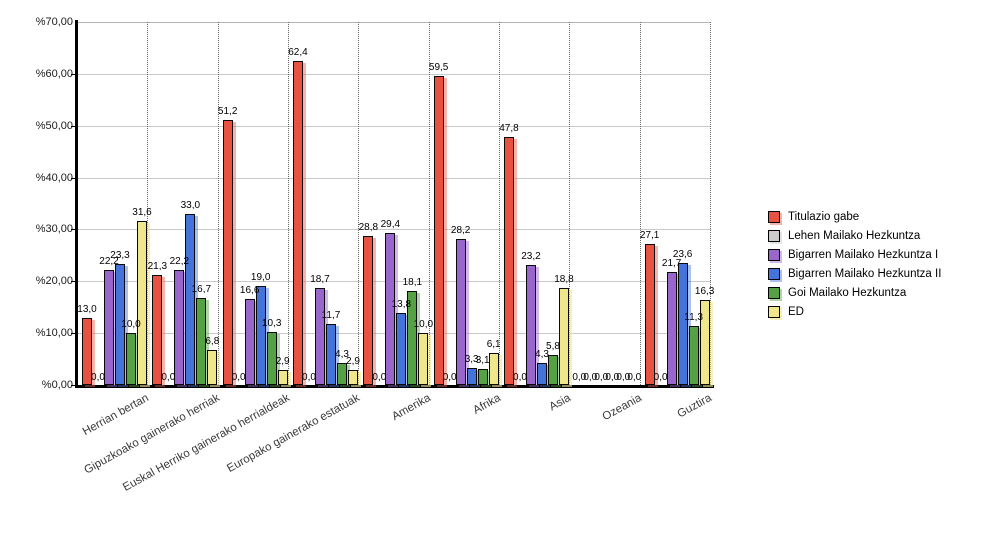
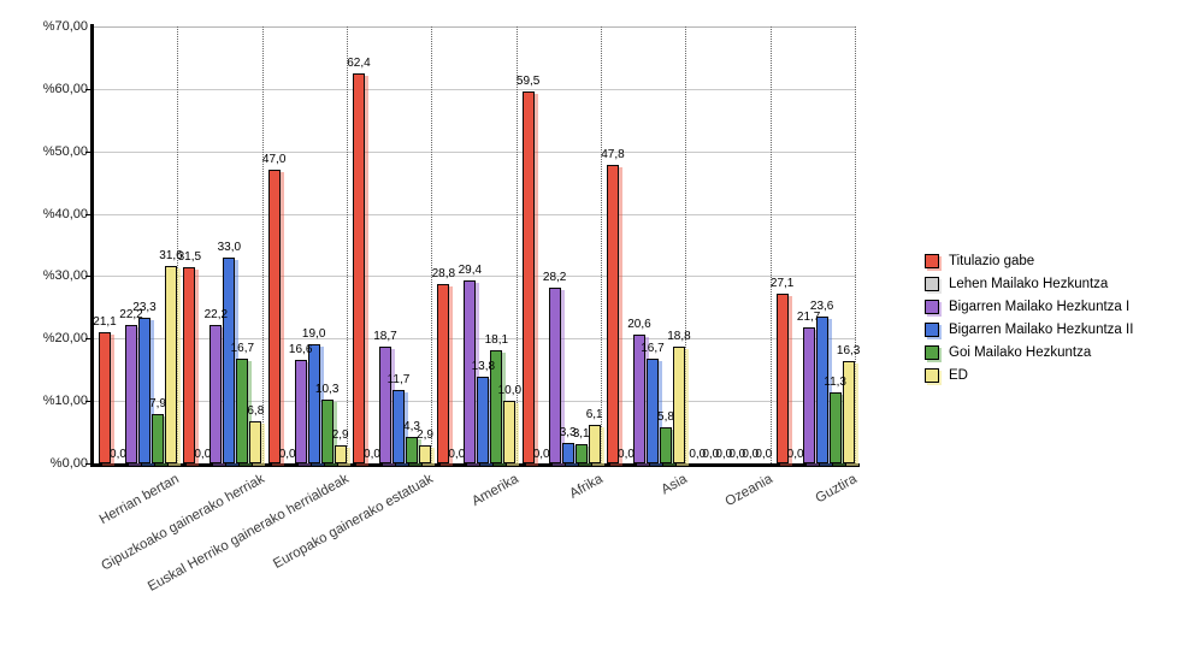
Titulazio gabe/Herrian bertan: 13,0 -> 21,1
Goi Mailako Hezkuntza/Herrian bertan: 10,0 -> 7,9
Titulazio gabe/Gipuzkoako gainerako herriak: 21,3 -> 31,5
Titulazio gabe/Euskal Herriko gainerako herrialdeak: 51,2 -> 47,0
Bigarren Mailako Hezkuntza I/Asia: 23,2 -> 20,6
Bigarren Mailako Hezkuntza II/Asia: 4,3 -> 16,7
